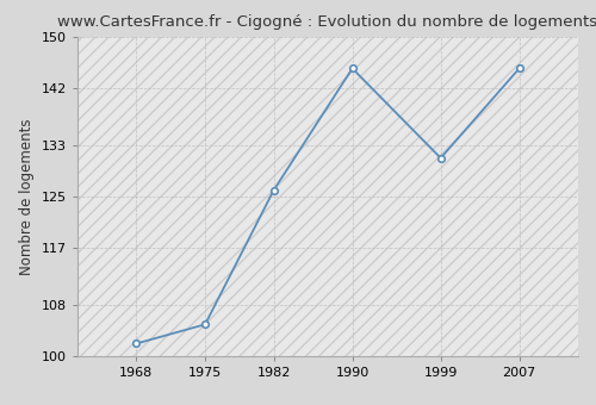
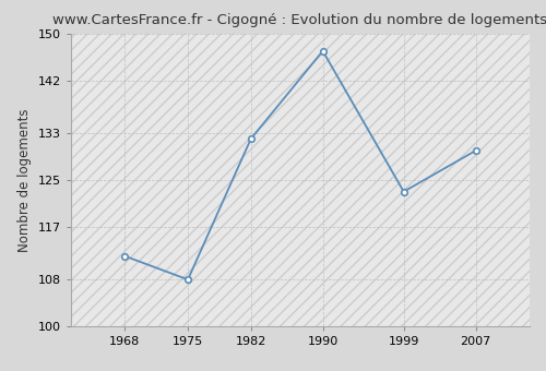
1968: 102 -> 112
1975: 105 -> 108
1982: 126 -> 132
1990: 145 -> 147
1999: 131 -> 123
2007: 145 -> 130
